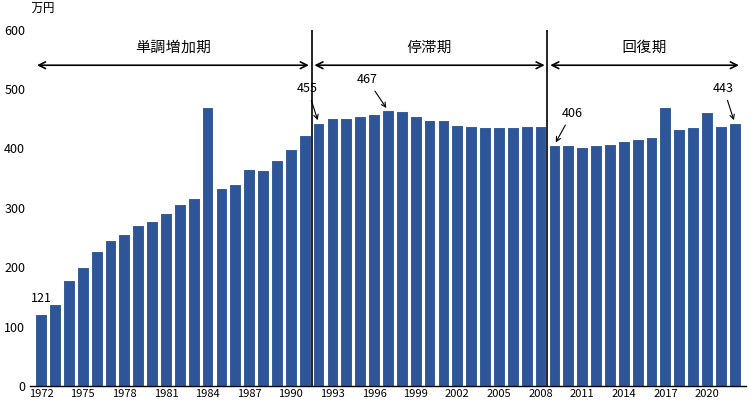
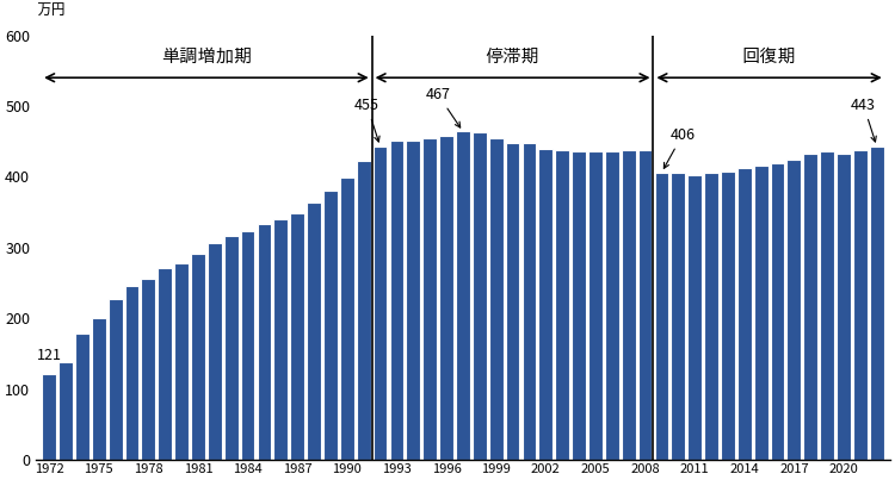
1984: 470 -> 323
1987: 366 -> 348
2017: 470 -> 424
2020: 462 -> 433
